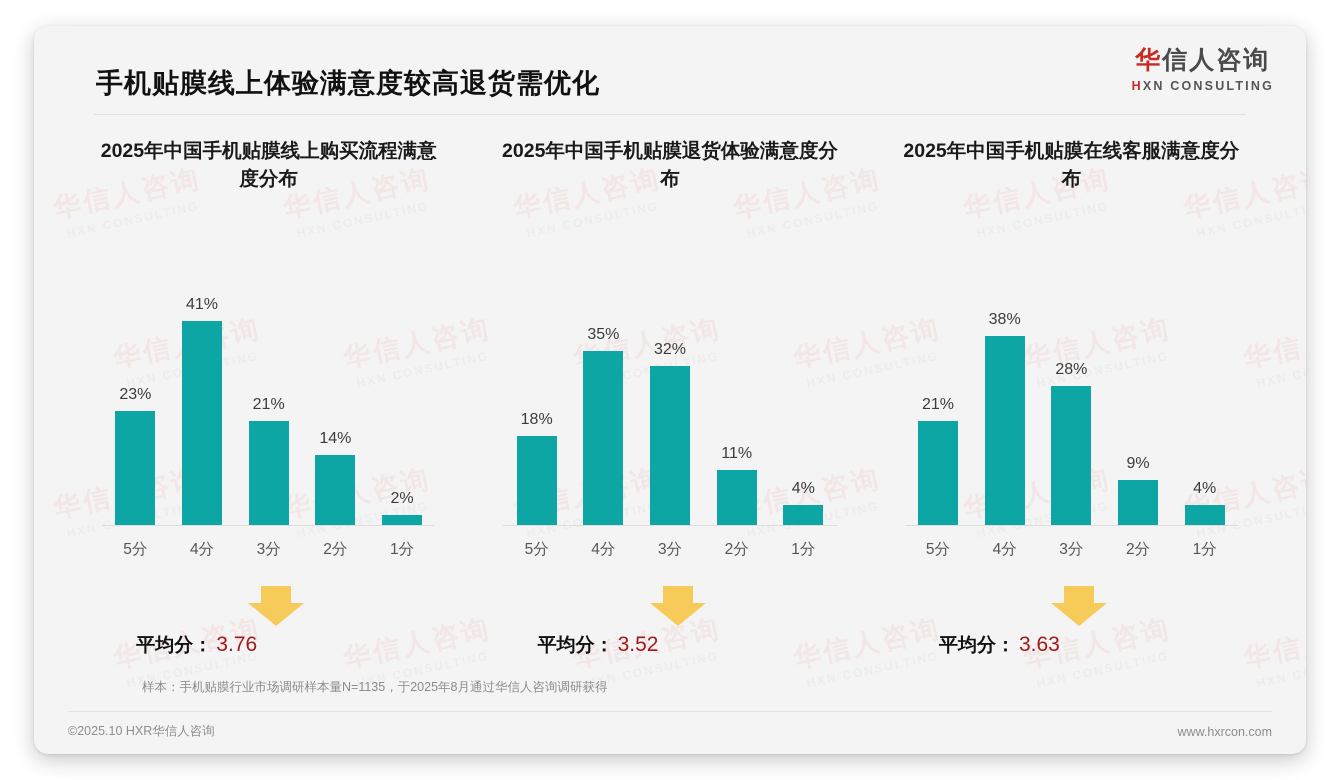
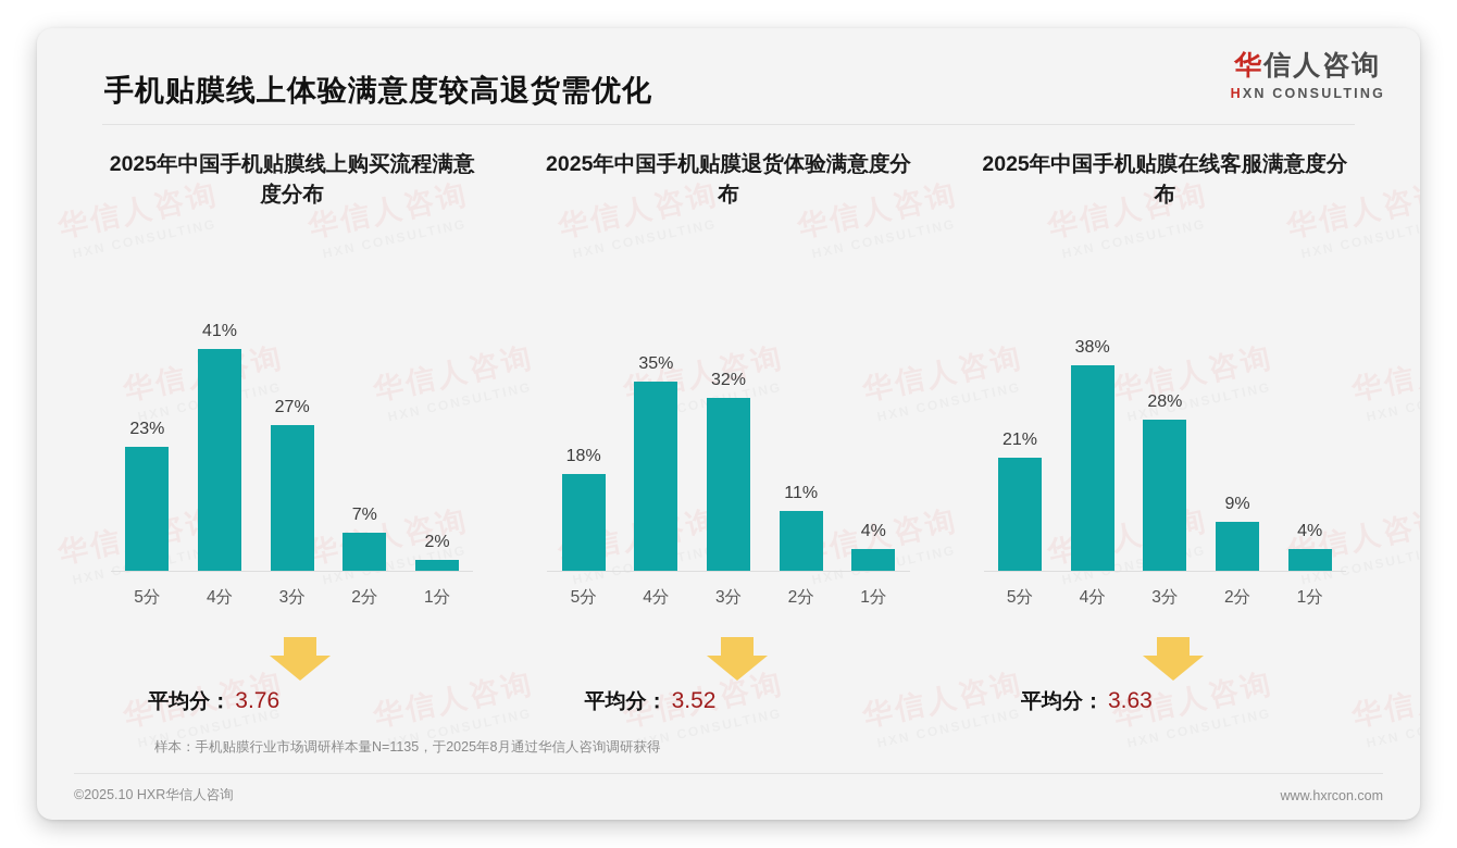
2025年中国手机贴膜线上购买流程满意度分布/3分: 21% -> 27%
2025年中国手机贴膜线上购买流程满意度分布/2分: 14% -> 7%
